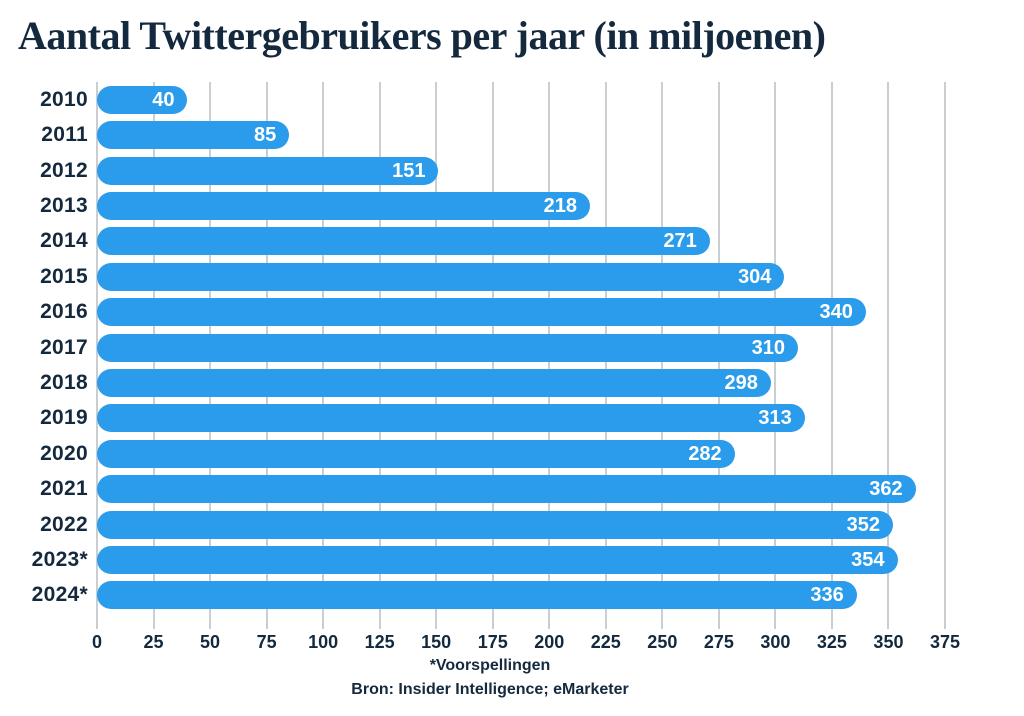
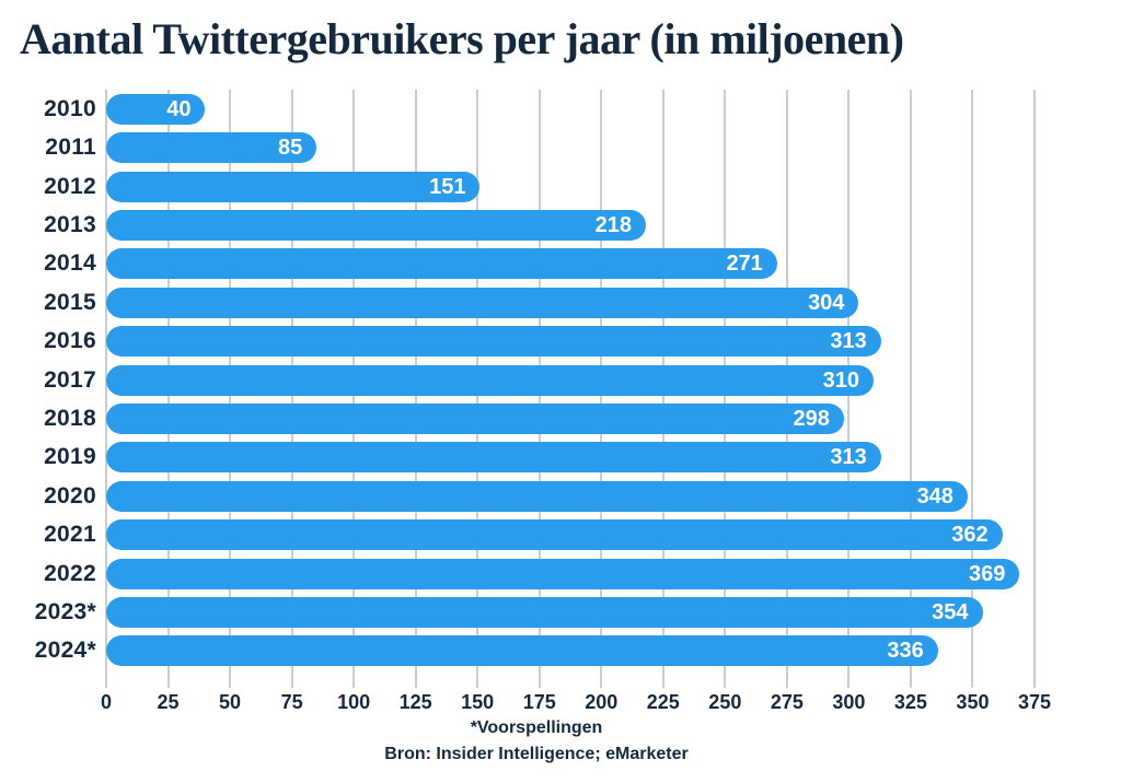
2016: 340 -> 313
2020: 282 -> 348
2022: 352 -> 369
